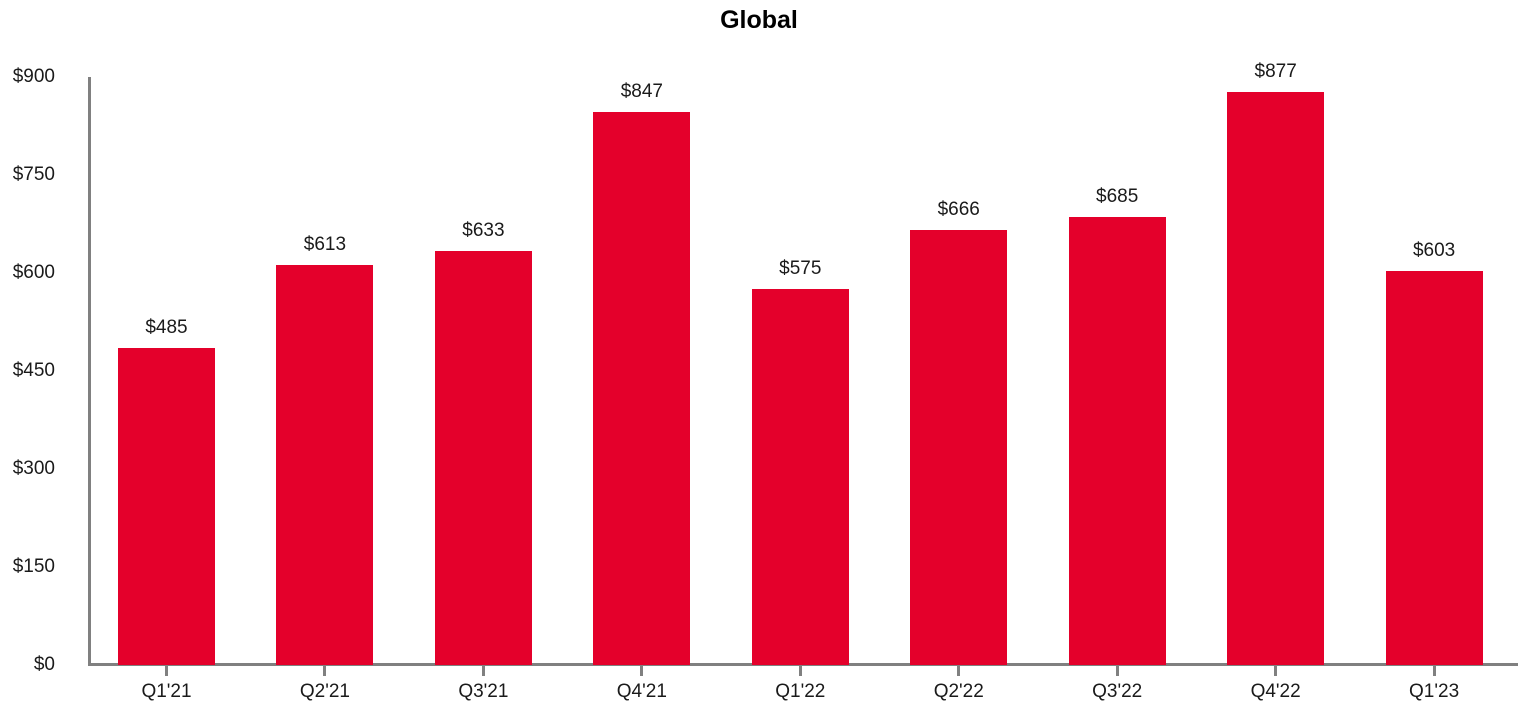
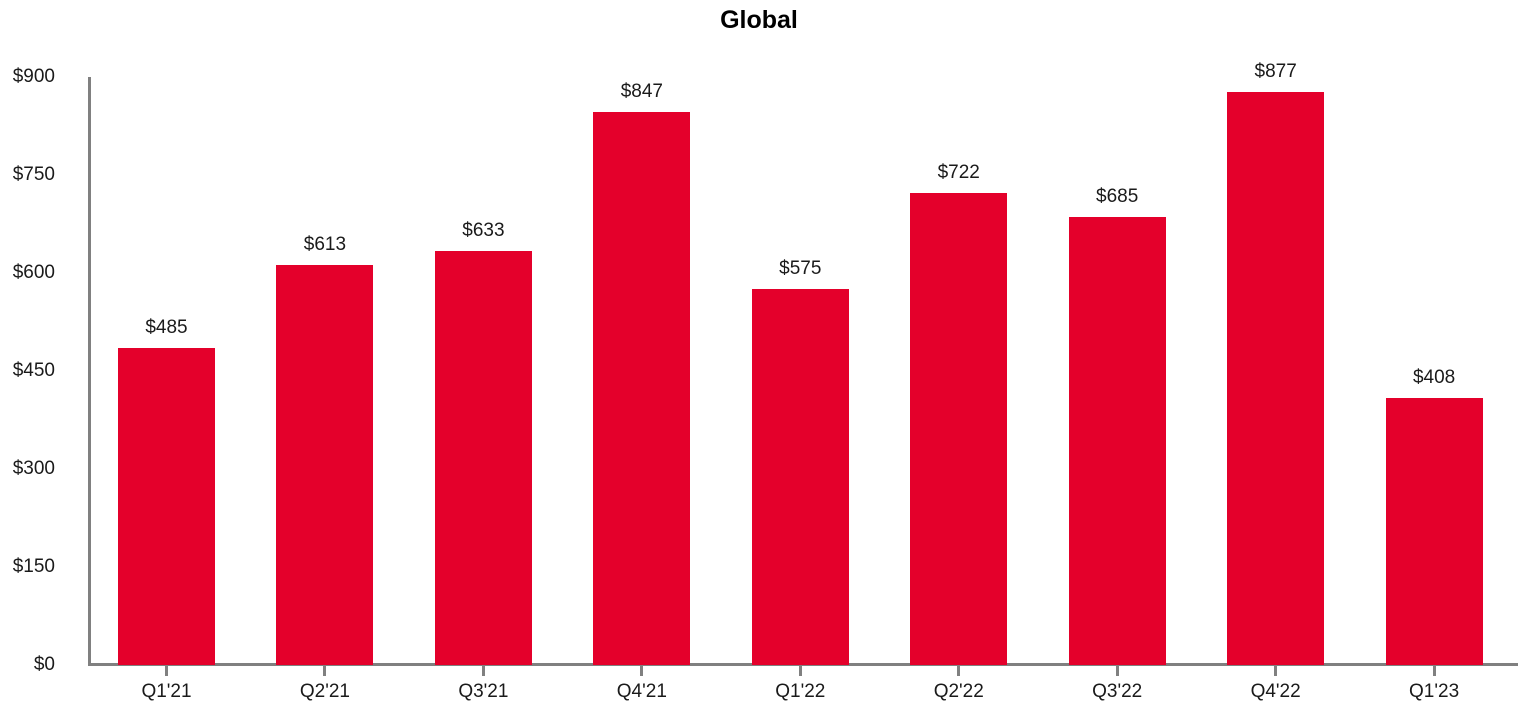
Q2'22: $666 -> $722
Q1'23: $603 -> $408
